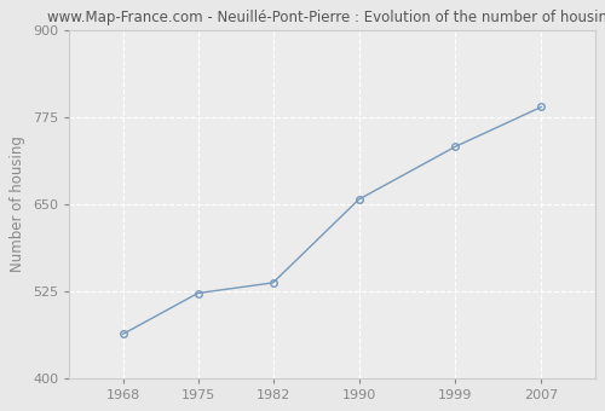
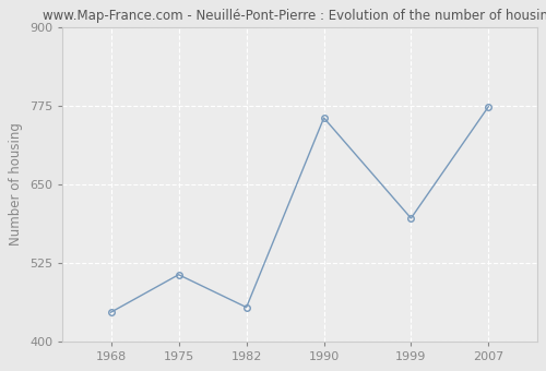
1968: 463 -> 446
1975: 522 -> 506
1982: 537 -> 454
1990: 657 -> 756
1999: 733 -> 596
2007: 790 -> 774
